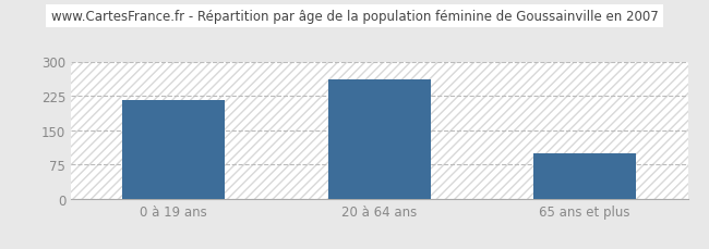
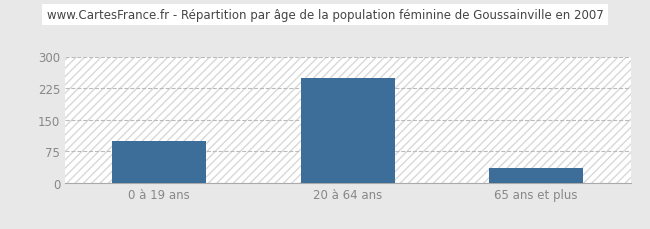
0 à 19 ans: 215 -> 100
20 à 64 ans: 260 -> 248
65 ans et plus: 100 -> 35
